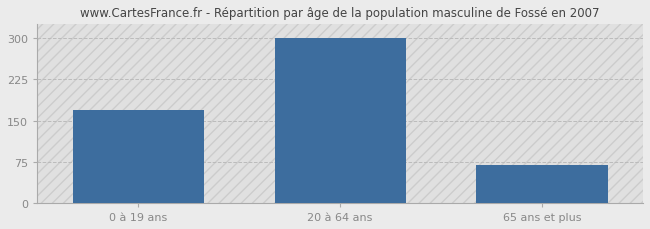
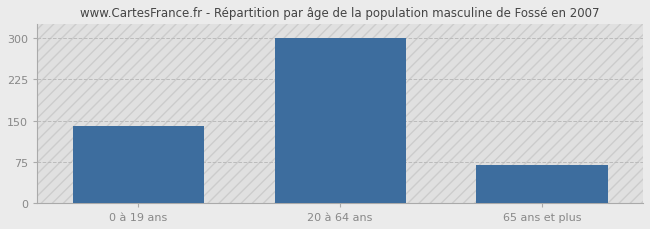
0 à 19 ans: 170 -> 140
